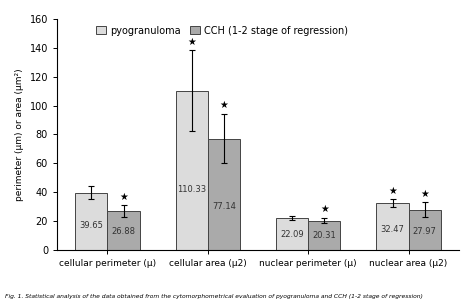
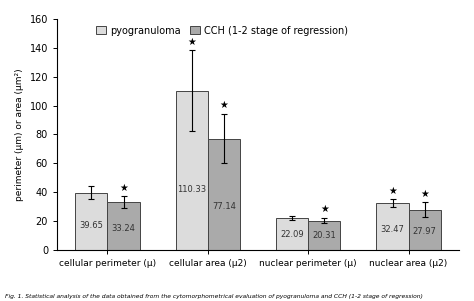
CCH (1-2 stage of regression)/cellular perimeter (μ): 26.88 -> 33.24
